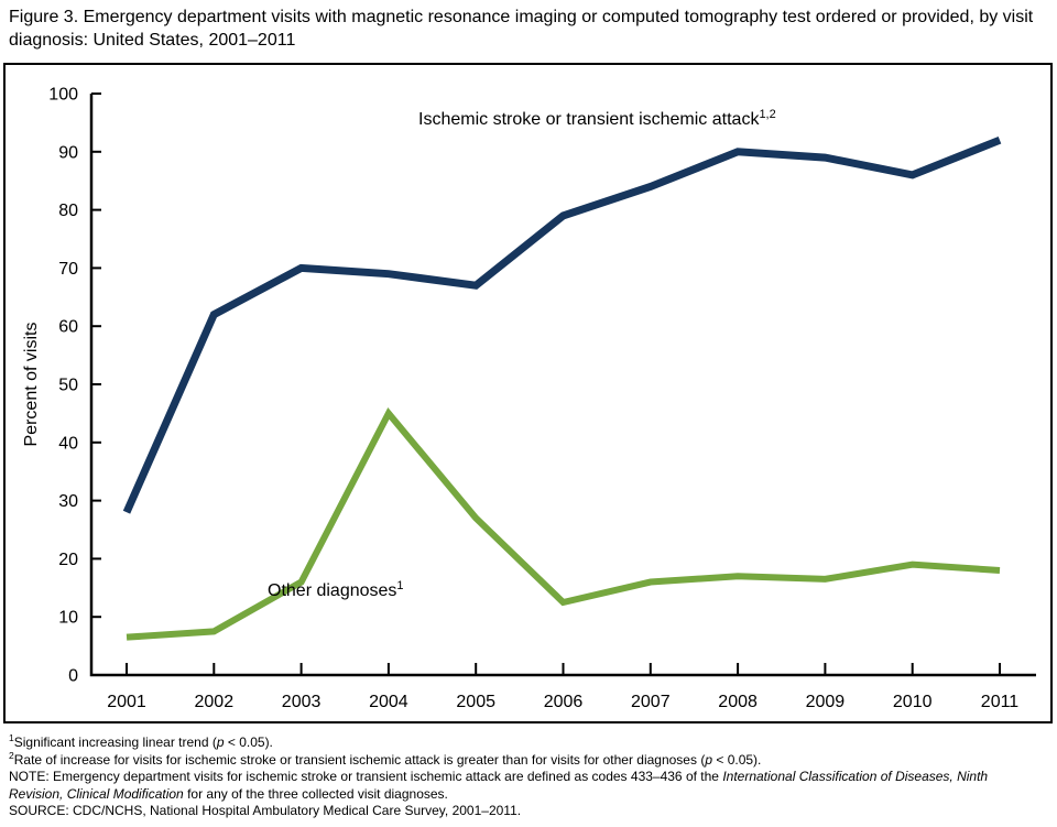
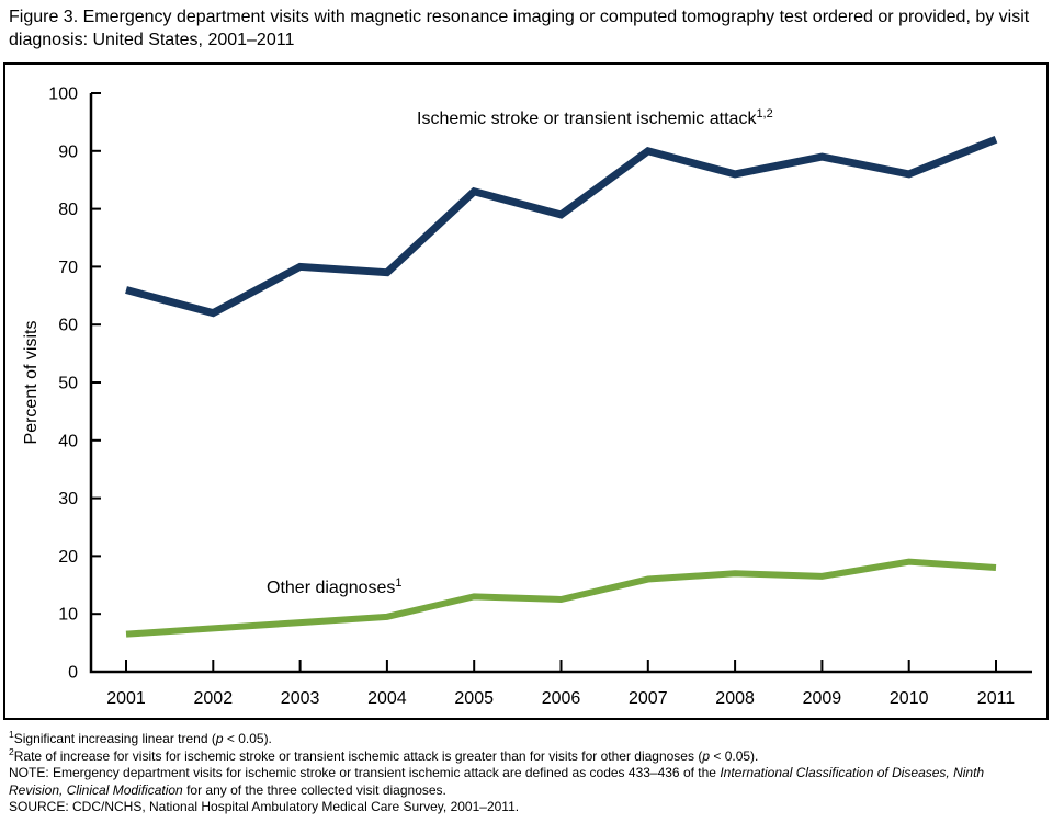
Ischemic stroke or transient ischemic attack/2001: 28 -> 66
Other diagnoses/2003: 16 -> 8
Other diagnoses/2004: 45 -> 10
Ischemic stroke or transient ischemic attack/2005: 67 -> 83
Other diagnoses/2005: 27 -> 13
Ischemic stroke or transient ischemic attack/2007: 84 -> 90
Ischemic stroke or transient ischemic attack/2008: 90 -> 86
